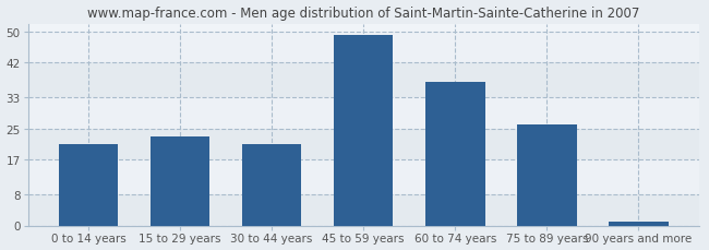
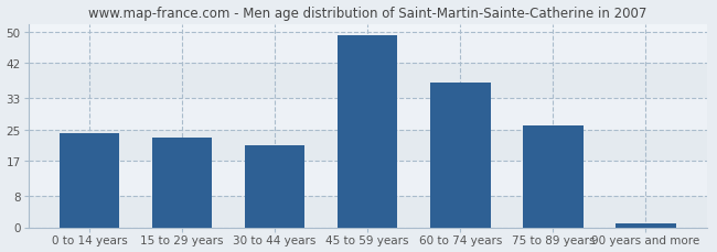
0 to 14 years: 21 -> 24
